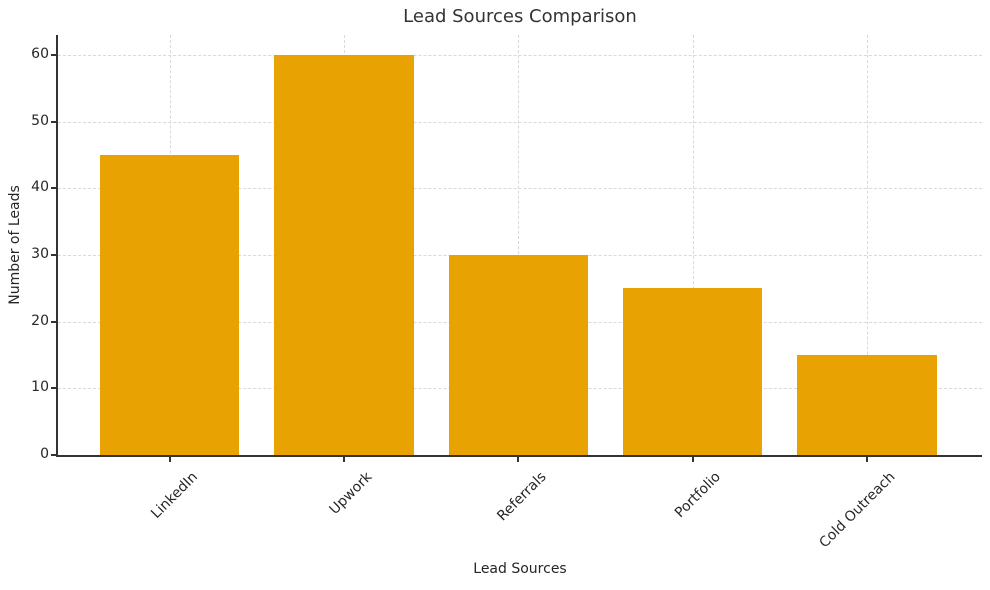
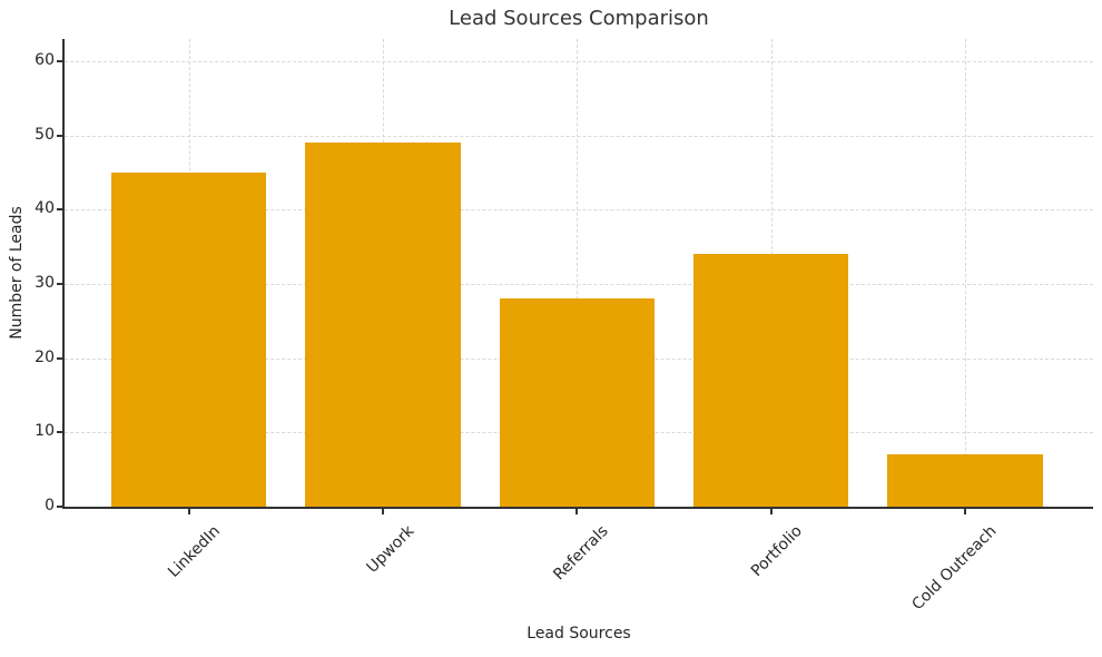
Upwork: 60 -> 49
Referrals: 30 -> 28
Portfolio: 25 -> 34
Cold Outreach: 15 -> 7
